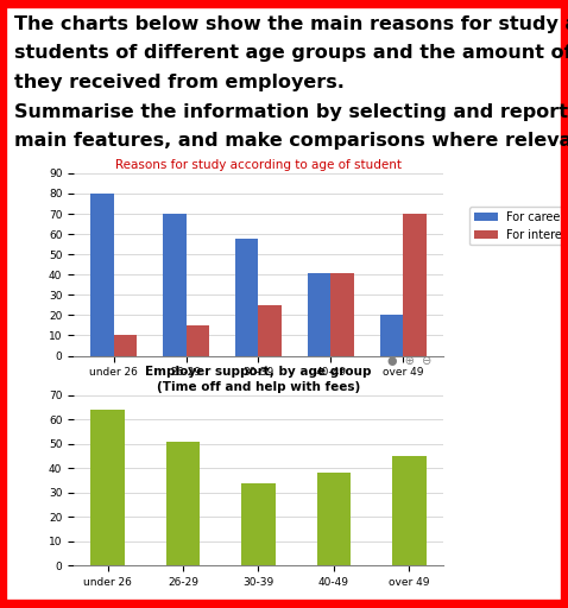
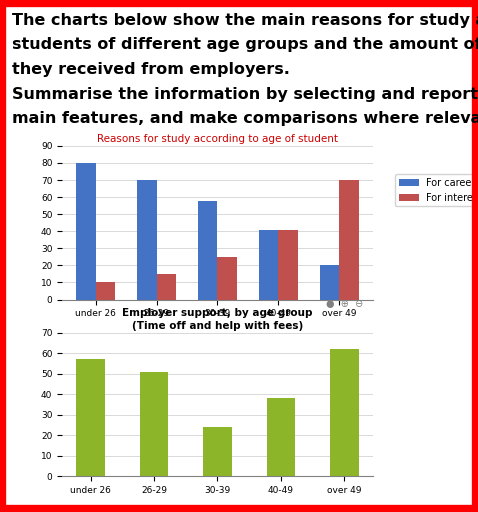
Employer support, by age group (Time off and help with fees)/under 26: 64 -> 57
Employer support, by age group (Time off and help with fees)/30-39: 34 -> 24
Employer support, by age group (Time off and help with fees)/over 49: 45 -> 62
